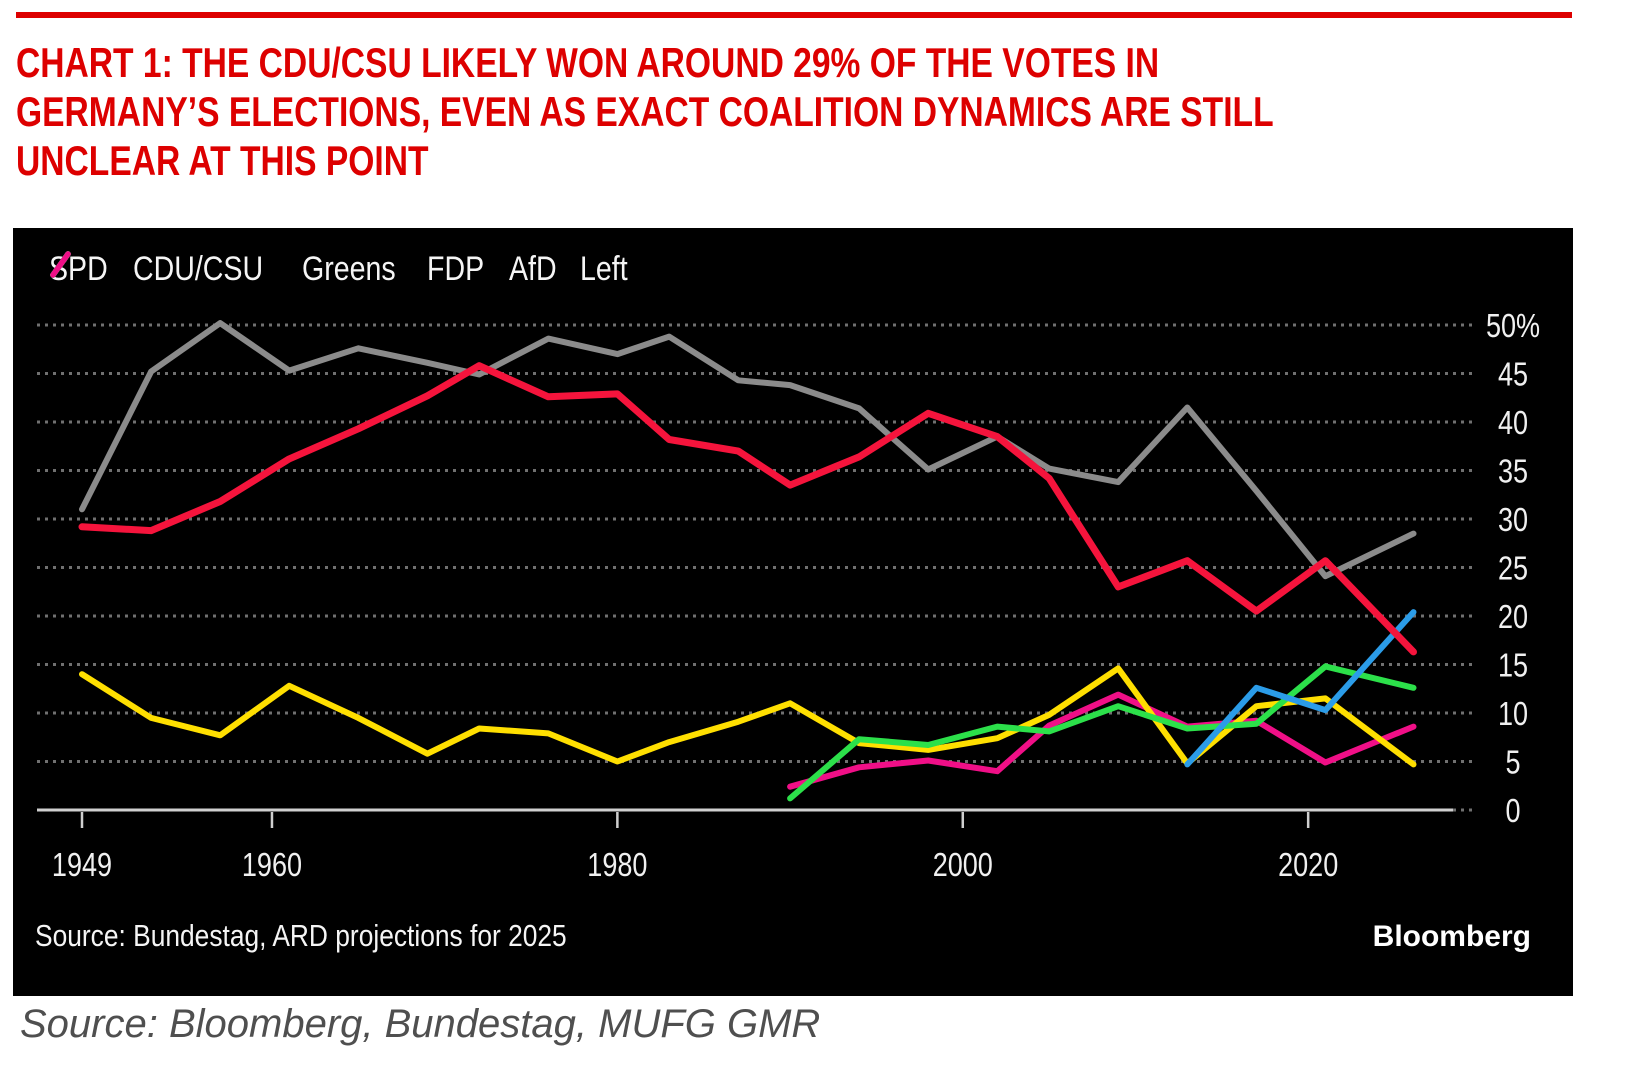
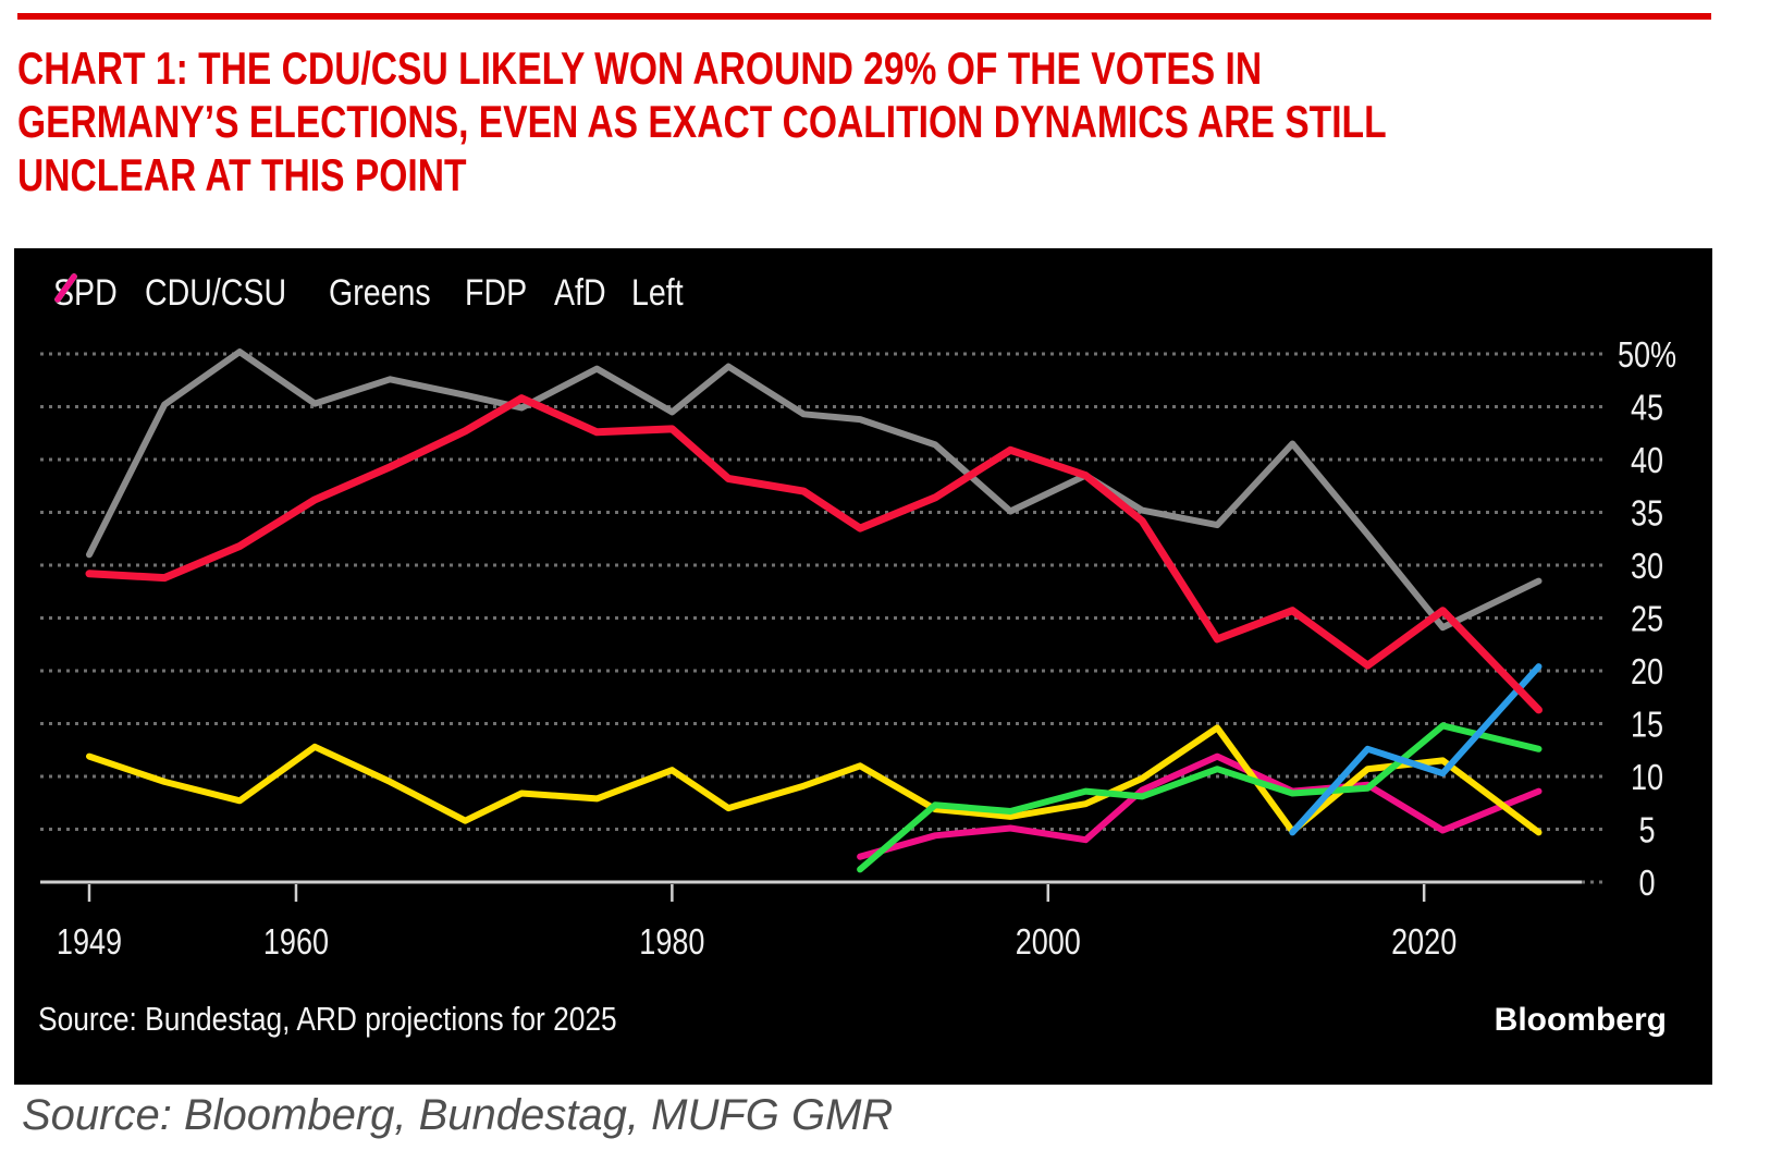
FDP/1949: 14 -> 12
CDU/CSU/1980: 47 -> 44
FDP/1980: 5 -> 11
